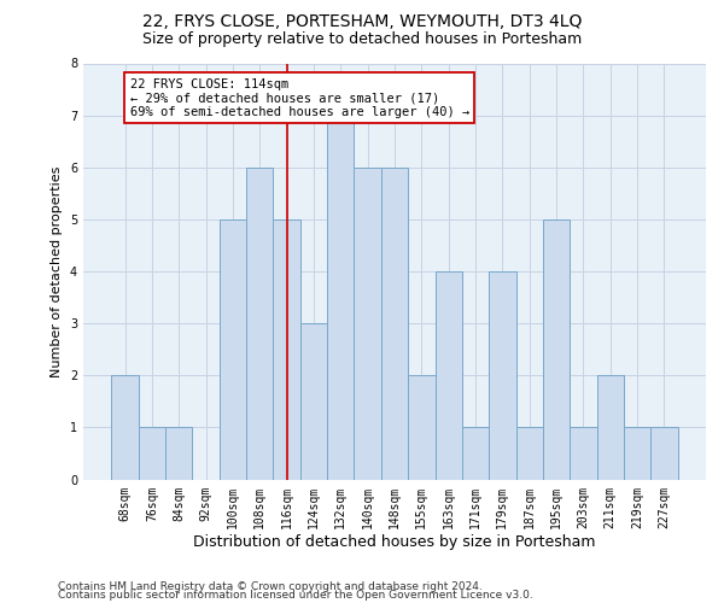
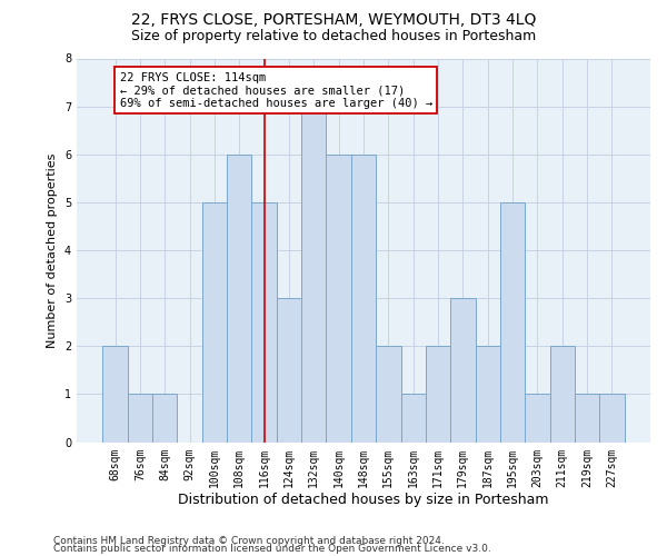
163sqm: 4 -> 1
171sqm: 1 -> 2
179sqm: 4 -> 3
187sqm: 1 -> 2
